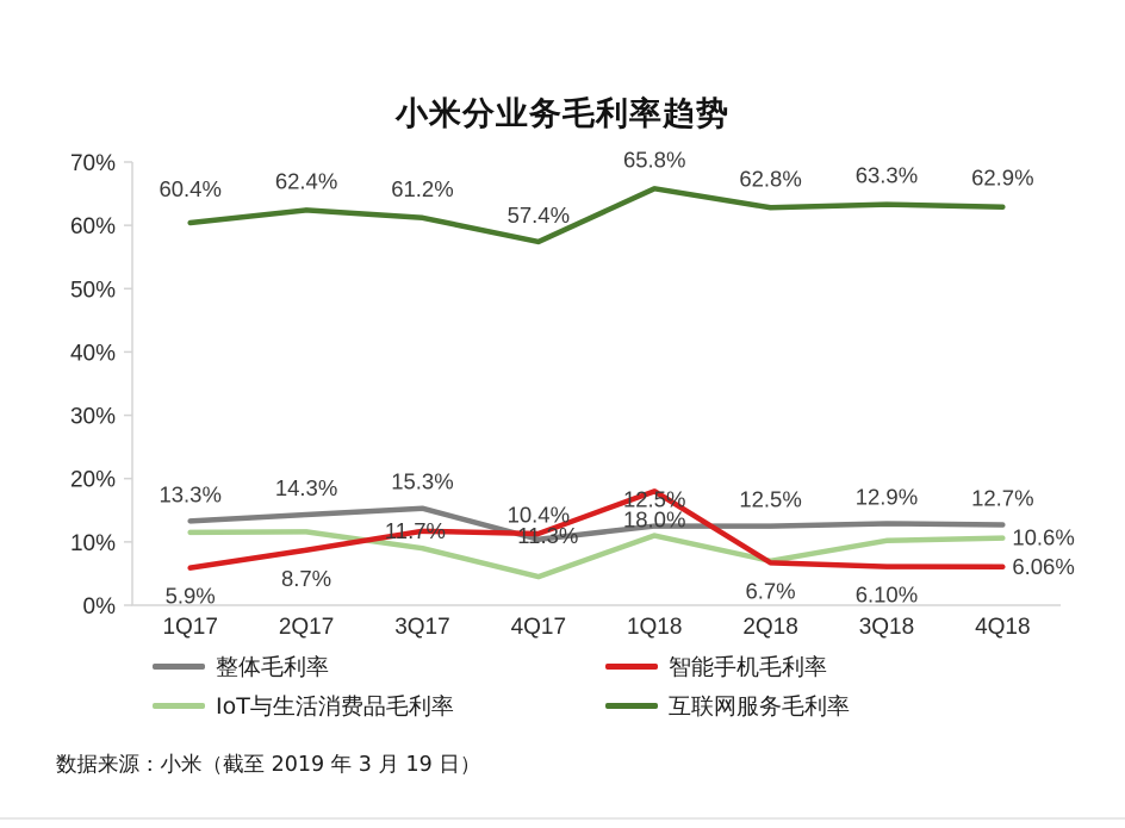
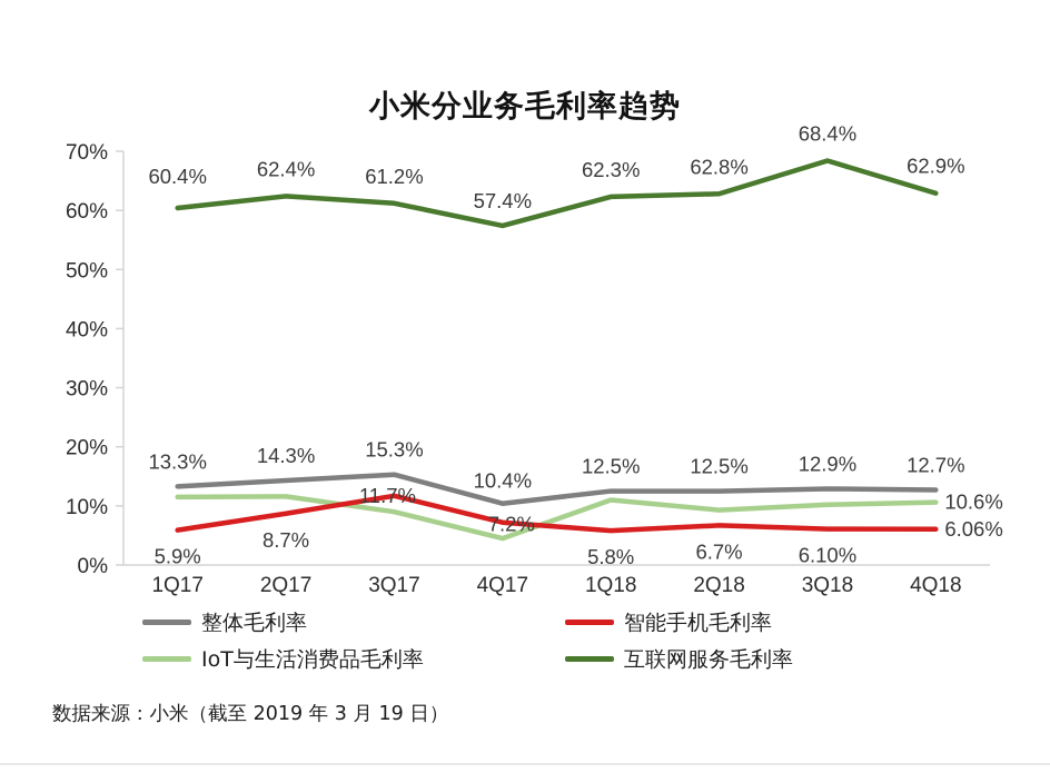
智能手机毛利率/4Q17: 11.3% -> 7.2%
智能手机毛利率/1Q18: 18.0% -> 5.8%
互联网服务毛利率/1Q18: 65.8% -> 62.3%
IoT与生活消费品毛利率/2Q18: 7% -> 9%
互联网服务毛利率/3Q18: 63.3% -> 68.4%
